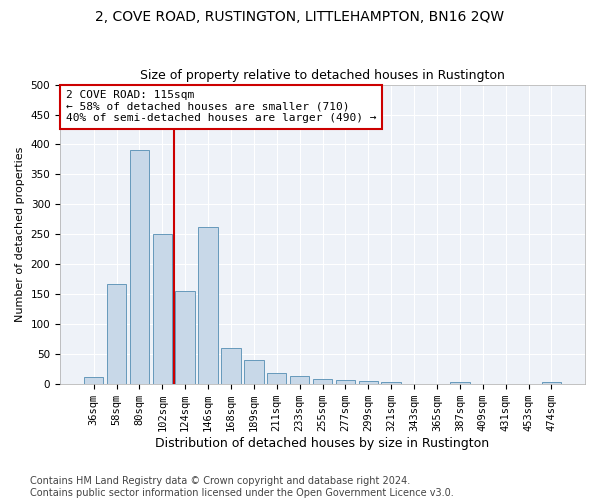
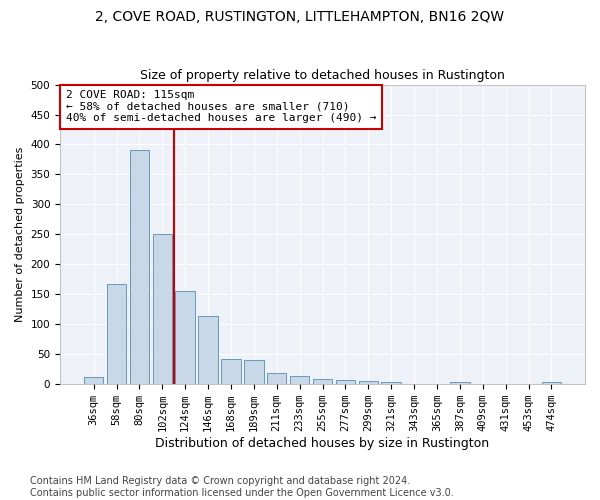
146sqm: 262 -> 113
168sqm: 60 -> 42
